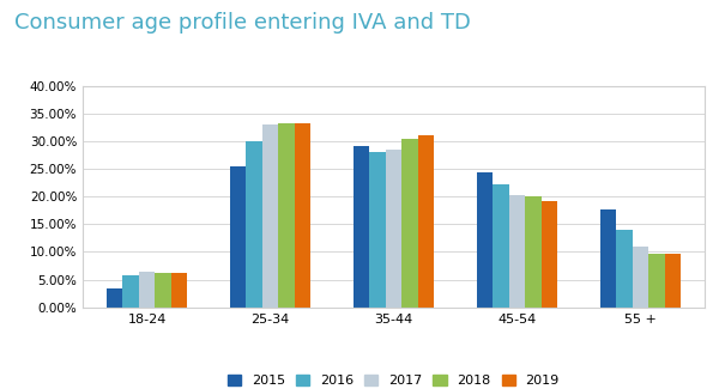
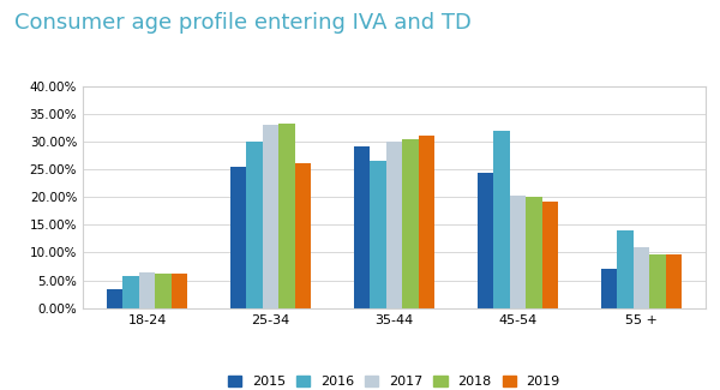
2019/25-34: 33.3% -> 26.0%
2016/35-44: 28.0% -> 26.5%
2017/35-44: 28.5% -> 30.0%
2016/45-54: 22.1% -> 32.0%
2015/55 +: 17.7% -> 7.0%
